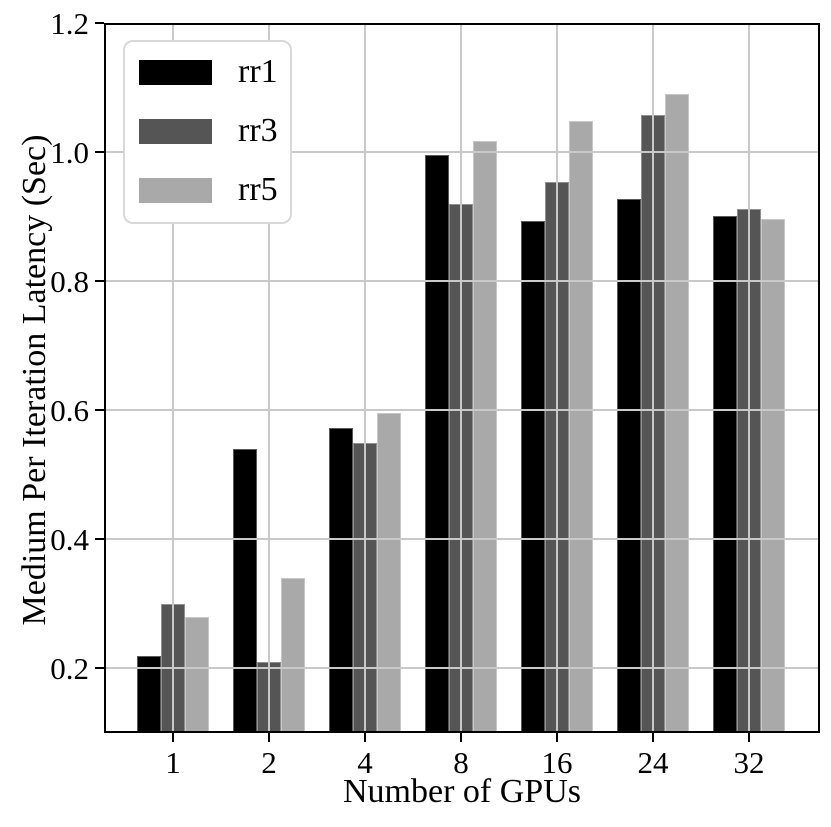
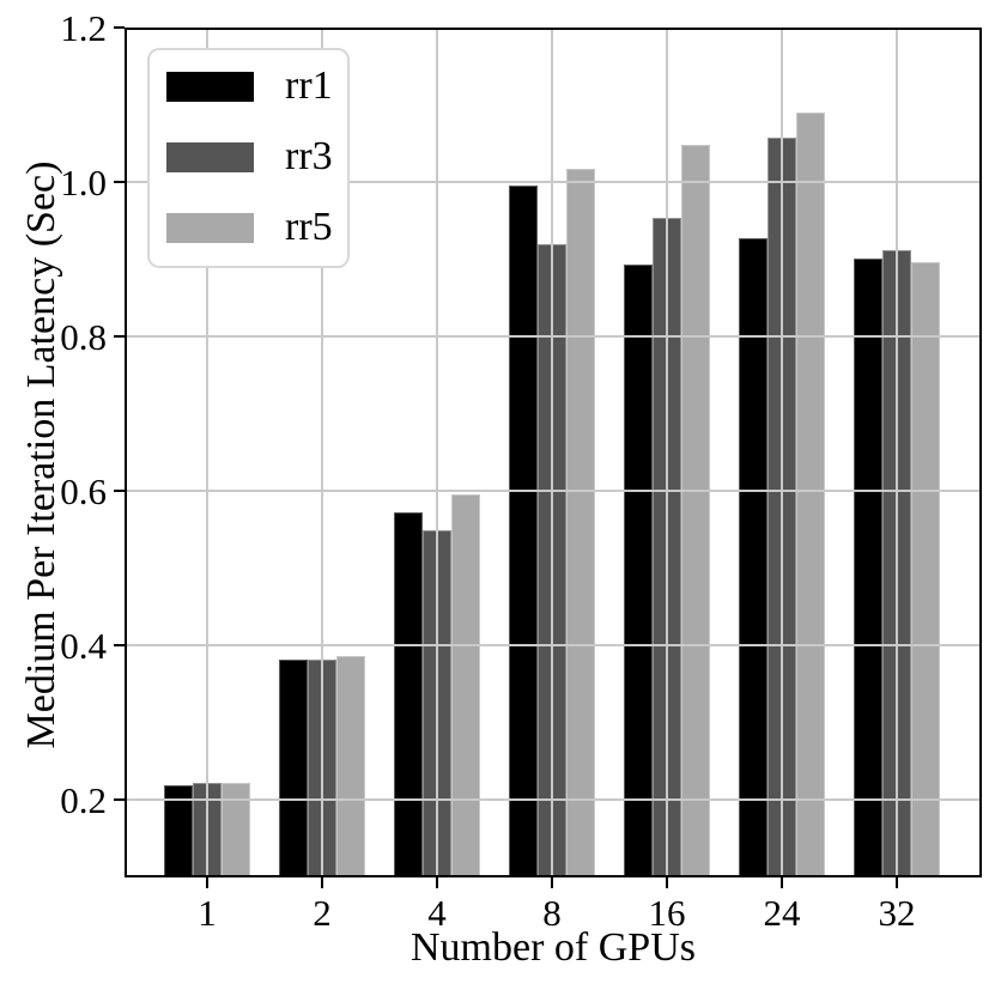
rr3/1: 0.30 -> 0.22
rr5/1: 0.28 -> 0.22
rr1/2: 0.54 -> 0.38
rr3/2: 0.21 -> 0.38
rr5/2: 0.34 -> 0.39
